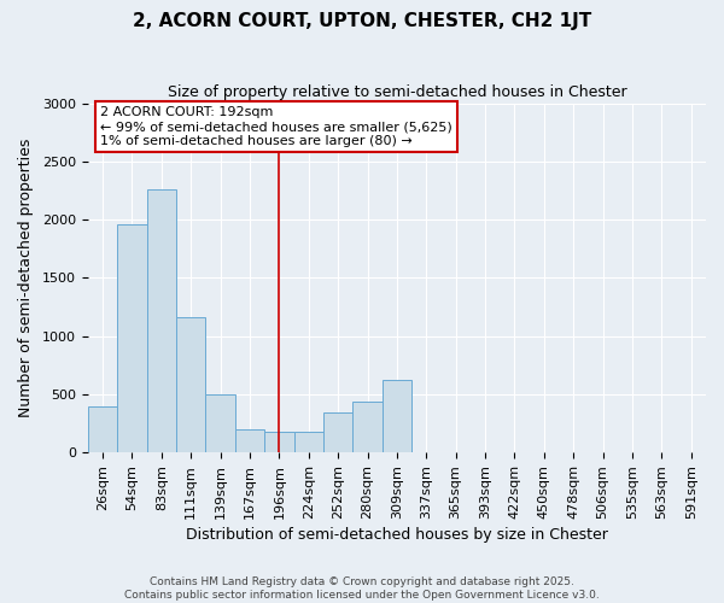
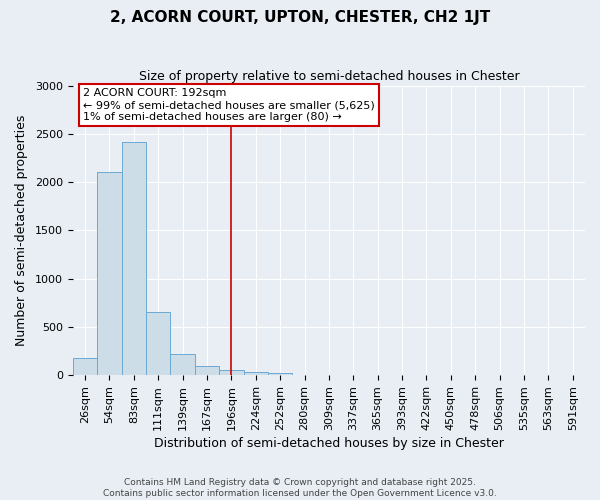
26sqm: 400 -> 180
54sqm: 1960 -> 2100
83sqm: 2260 -> 2420
111sqm: 1160 -> 650
139sqm: 500 -> 220
167sqm: 200 -> 100
196sqm: 180 -> 60
224sqm: 180 -> 40
252sqm: 340 -> 20
280sqm: 440 -> 0
309sqm: 620 -> 0
